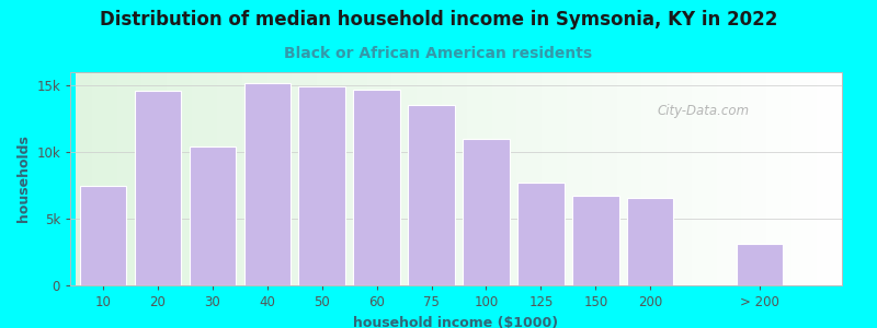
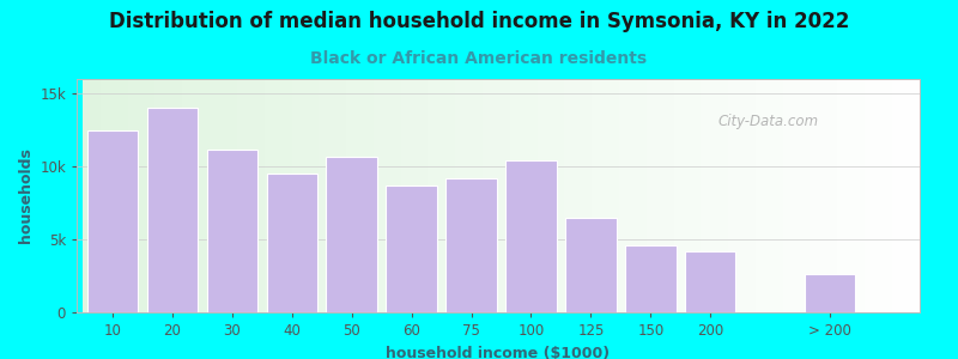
10: 7.5k -> 12.5k
20: 14.6k -> 14.0k
30: 10.4k -> 11.2k
40: 15.2k -> 9.5k
50: 14.9k -> 10.7k
60: 14.7k -> 8.7k
75: 13.5k -> 9.2k
100: 11.0k -> 10.4k
125: 7.7k -> 6.5k
150: 6.7k -> 4.6k
200: 6.6k -> 4.2k
> 200: 3.1k -> 2.6k
